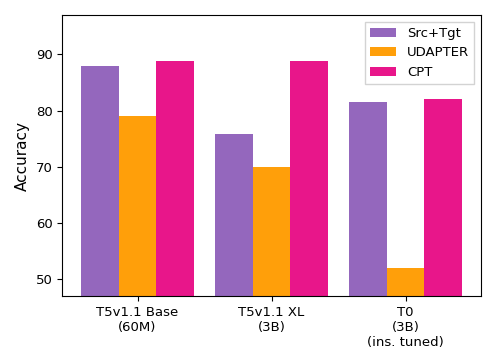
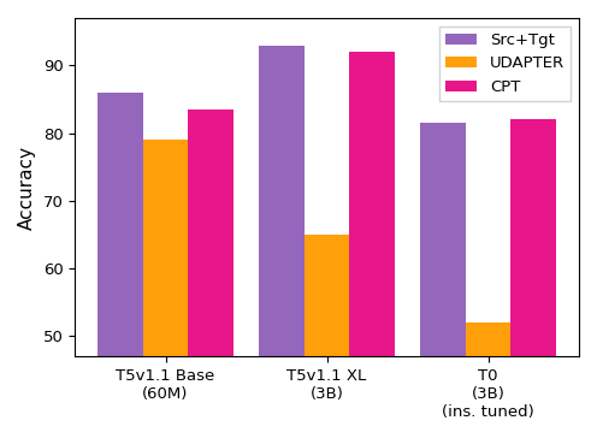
Src+Tgt/T5v1.1 Base (60M): 88.0 -> 86.0
CPT/T5v1.1 Base (60M): 88.8 -> 83.5
Src+Tgt/T5v1.1 XL (3B): 75.8 -> 93.0
UDAPTER/T5v1.1 XL (3B): 70 -> 65
CPT/T5v1.1 XL (3B): 88.8 -> 92.0
